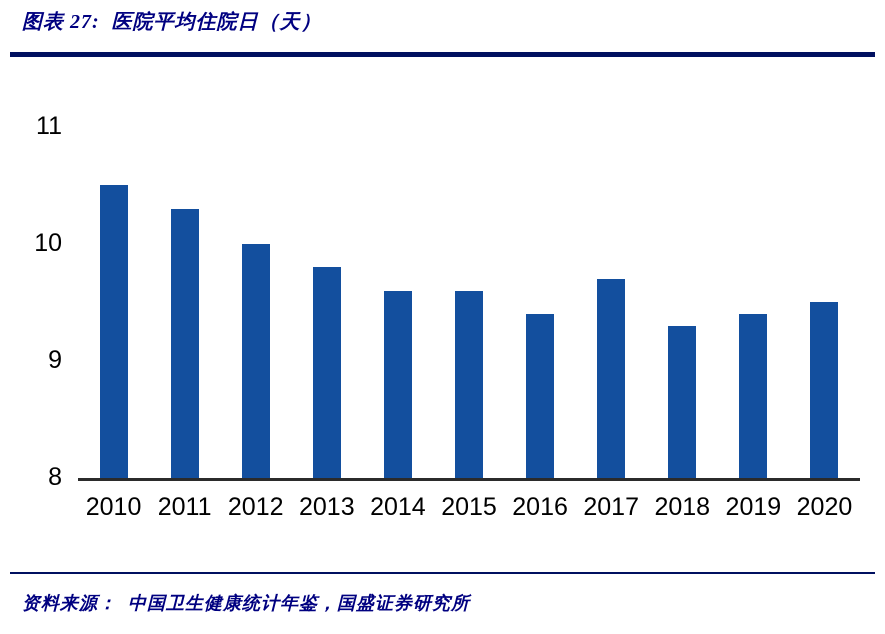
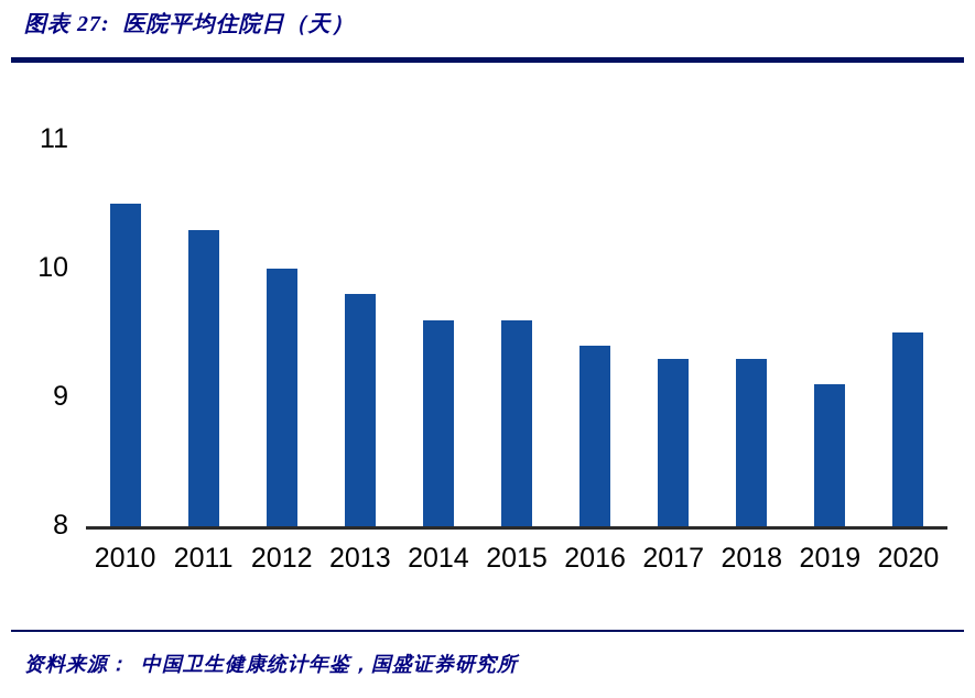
2017: 9.7 -> 9.3
2019: 9.4 -> 9.1
